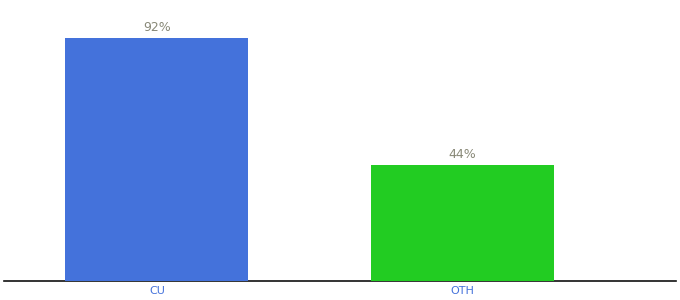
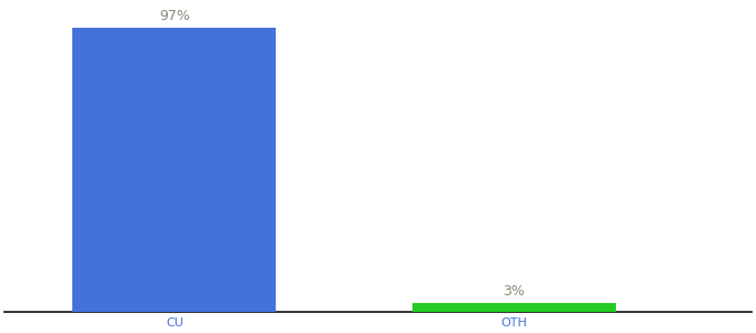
CU: 92% -> 97%
OTH: 44% -> 3%
